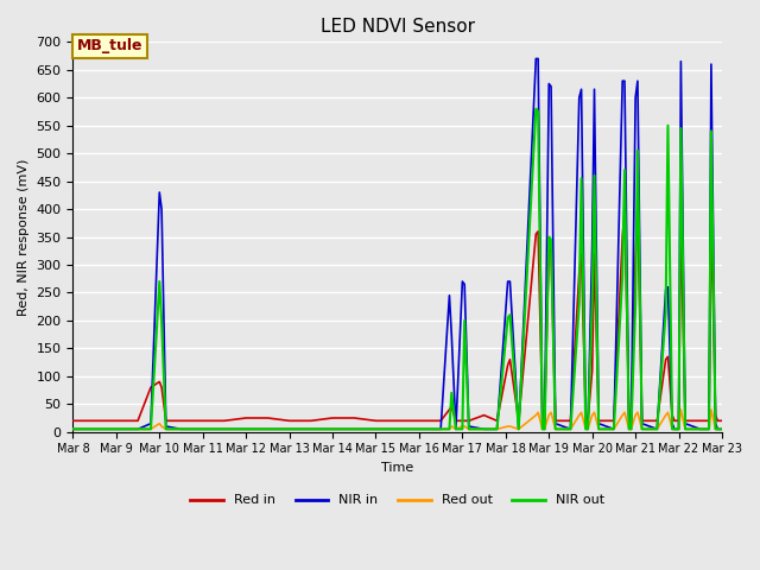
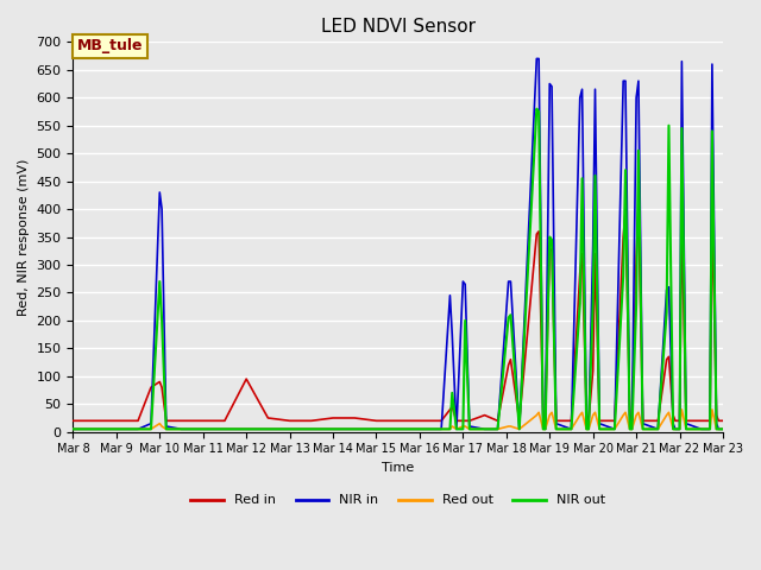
Red in/Mar 12: 25 -> 95
